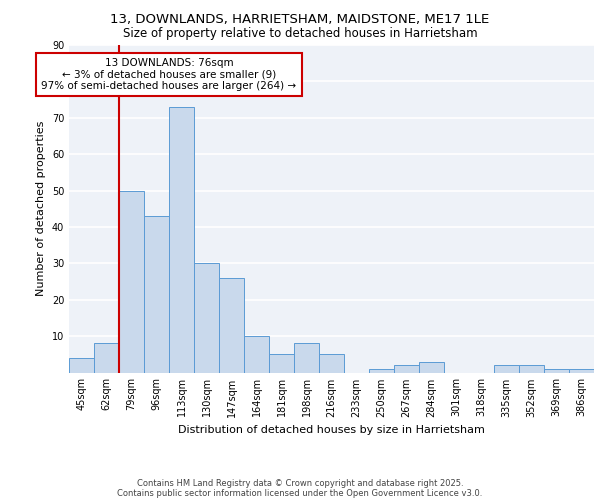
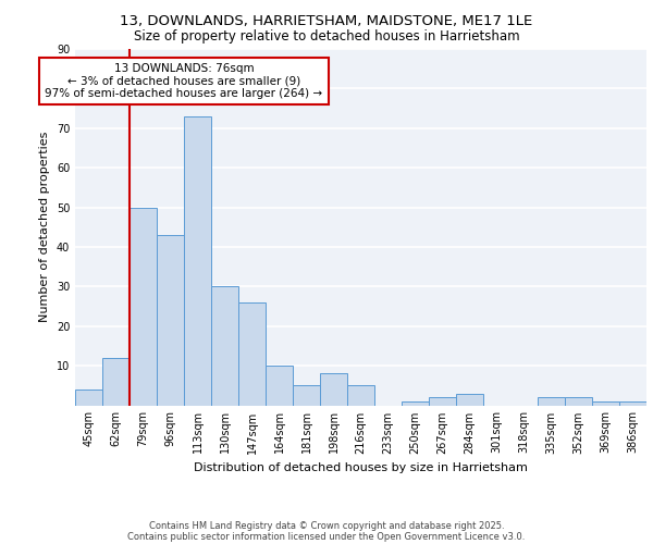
62sqm: 8 -> 12
